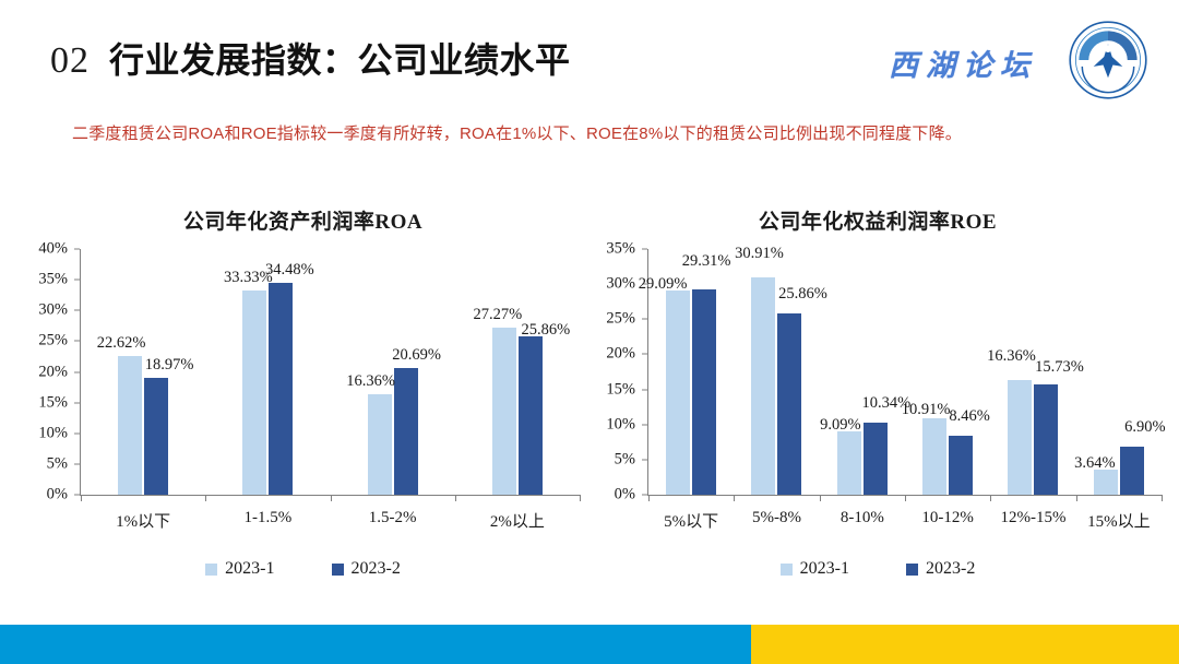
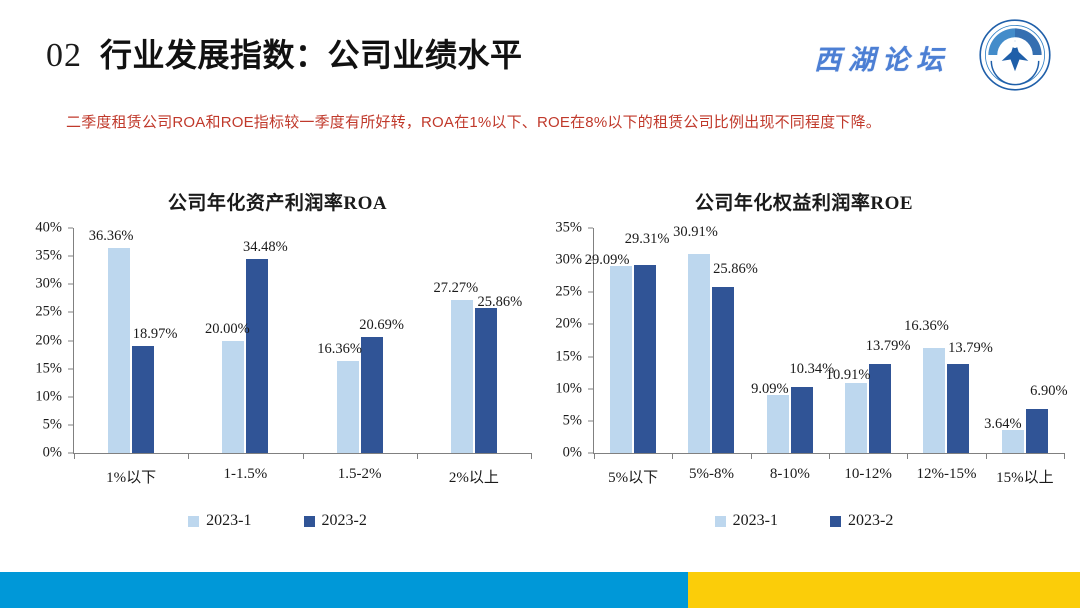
公司年化资产利润率ROA/2023-1/1%以下: 22.62% -> 36.36%
公司年化资产利润率ROA/2023-1/1-1.5%: 33.33% -> 20.00%
公司年化权益利润率ROE/2023-2/10-12%: 8.46% -> 13.79%
公司年化权益利润率ROE/2023-2/12%-15%: 15.73% -> 13.79%
